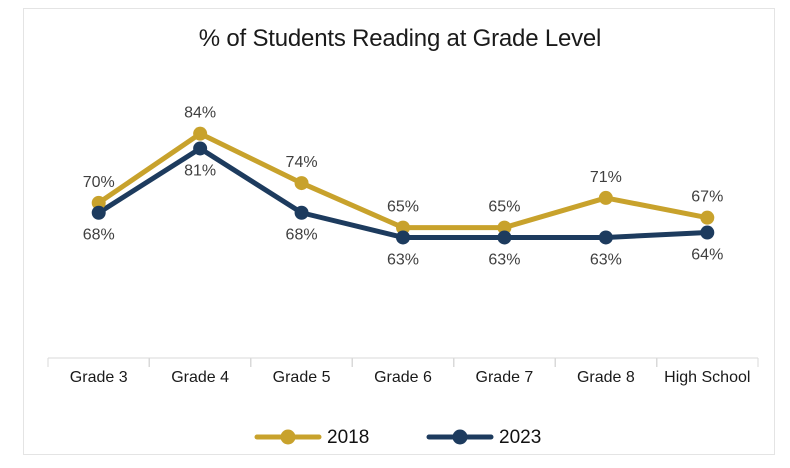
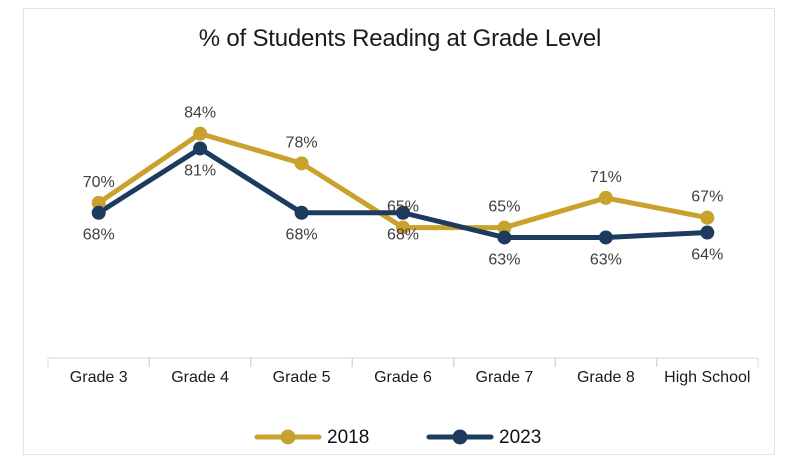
2018/Grade 5: 74% -> 78%
2023/Grade 6: 63% -> 68%
